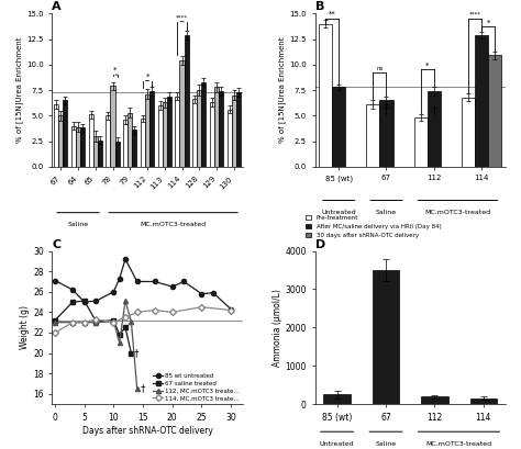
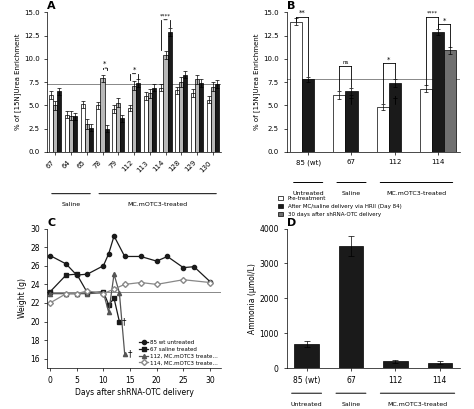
D/85 (wt): 250 -> 700
